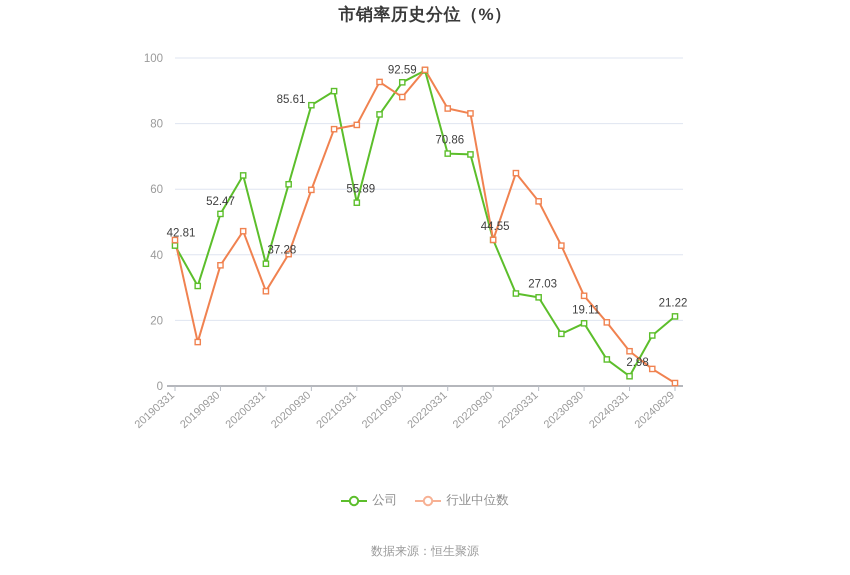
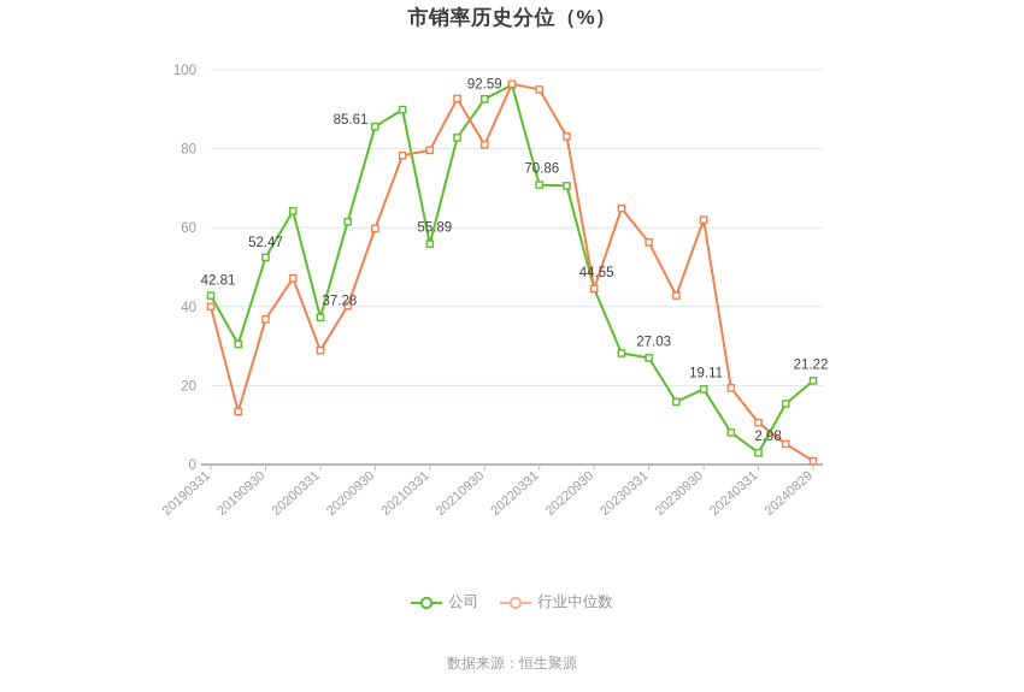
行业中位数/20190331: 44 -> 40
行业中位数/20210930: 88 -> 81
行业中位数/20220331: 85 -> 95
行业中位数/20230930: 28 -> 62
